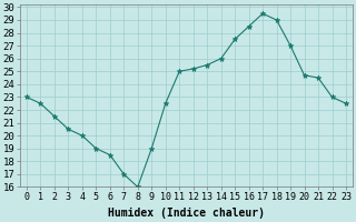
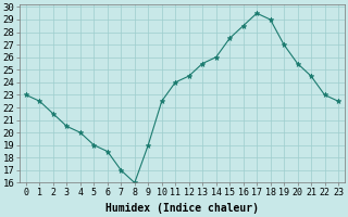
11: 25.0 -> 24.0
12: 25.2 -> 24.5
20: 24.7 -> 25.5
